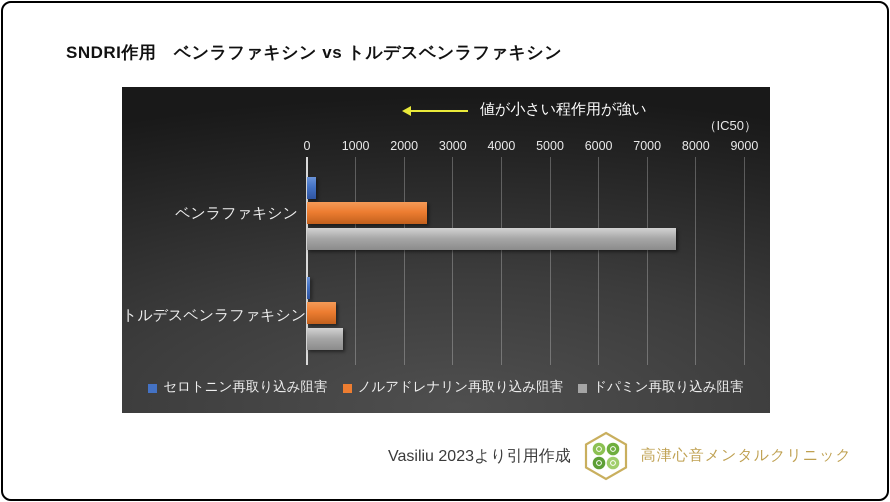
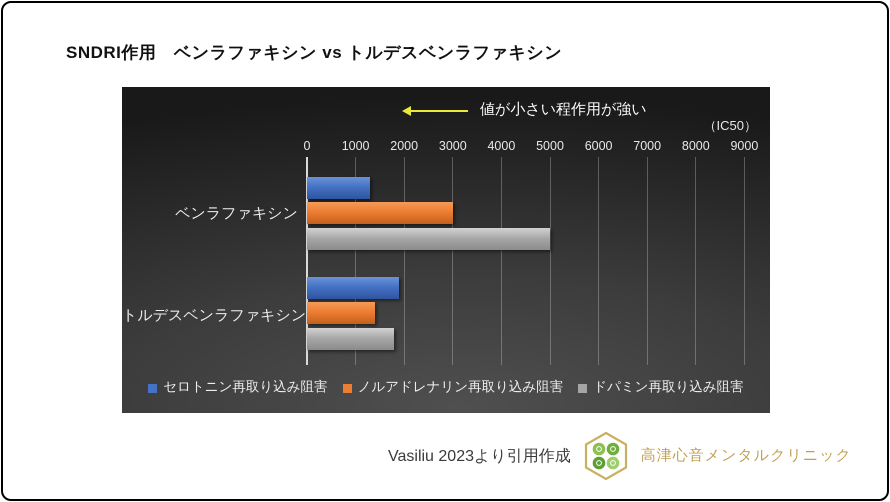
セロトニン再取り込み阻害/ベンラファキシン: 200 -> 1300
ノルアドレナリン再取り込み阻害/ベンラファキシン: 2500 -> 3000
ドパミン再取り込み阻害/ベンラファキシン: 7600 -> 5000
セロトニン再取り込み阻害/トルデスベンラファキシン: 100 -> 1900
ノルアドレナリン再取り込み阻害/トルデスベンラファキシン: 600 -> 1400
ドパミン再取り込み阻害/トルデスベンラファキシン: 800 -> 1800
